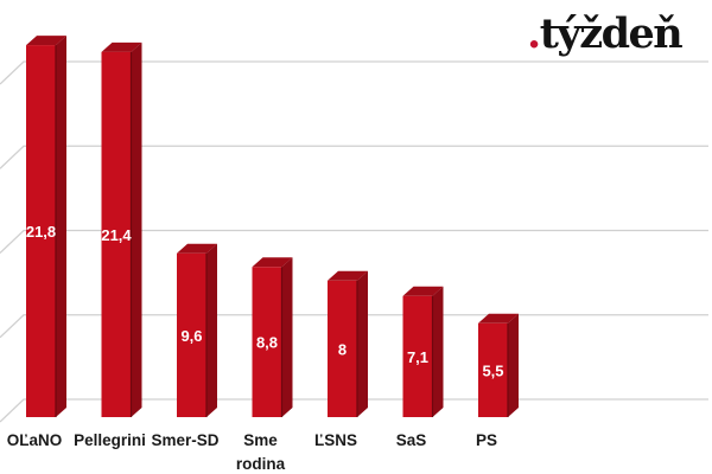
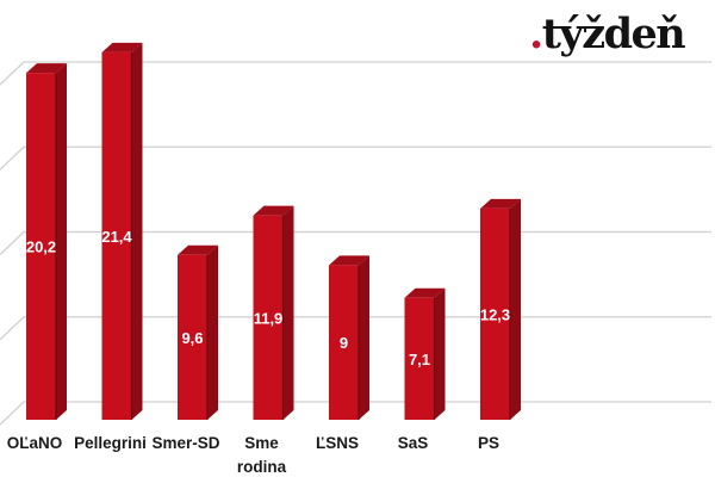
OĽaNO: 21,8 -> 20,2
Sme rodina: 8,8 -> 11,9
ĽSNS: 8 -> 9
PS: 5,5 -> 12,3
